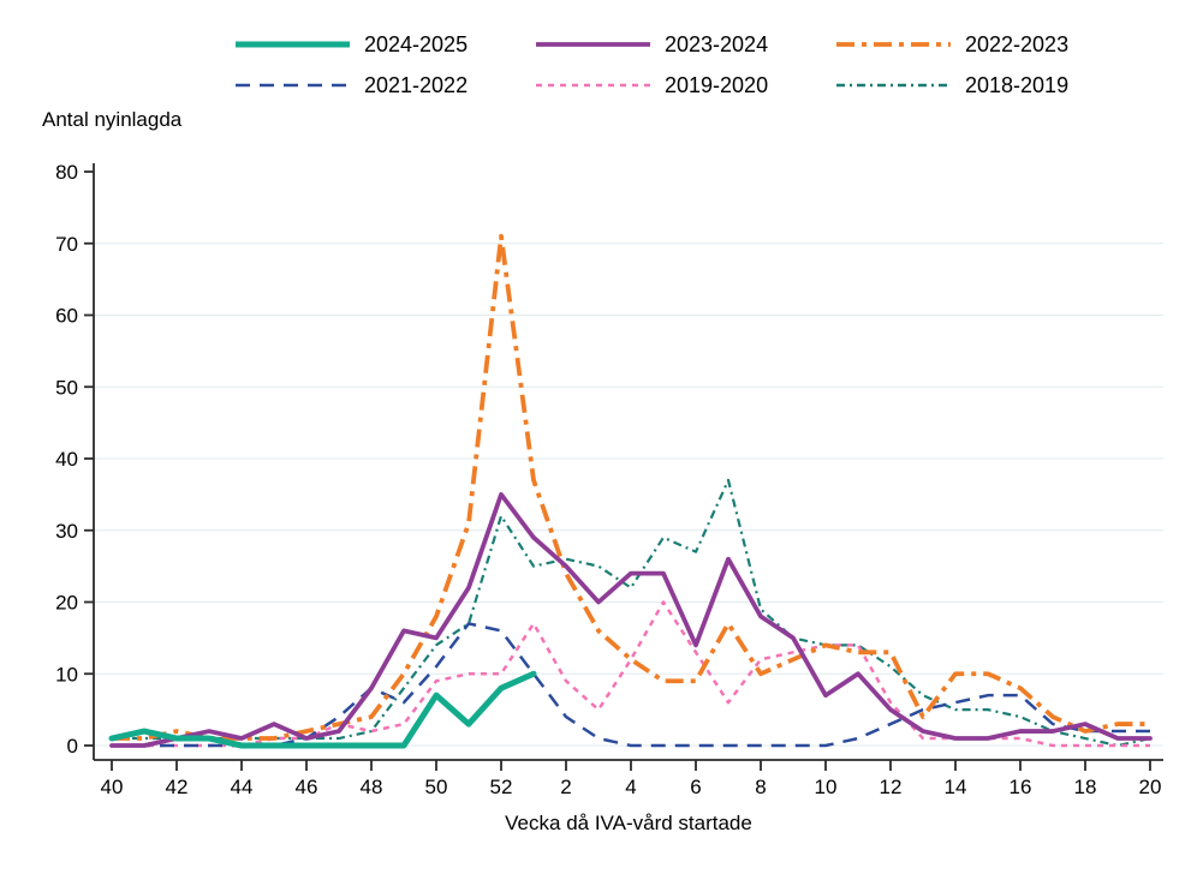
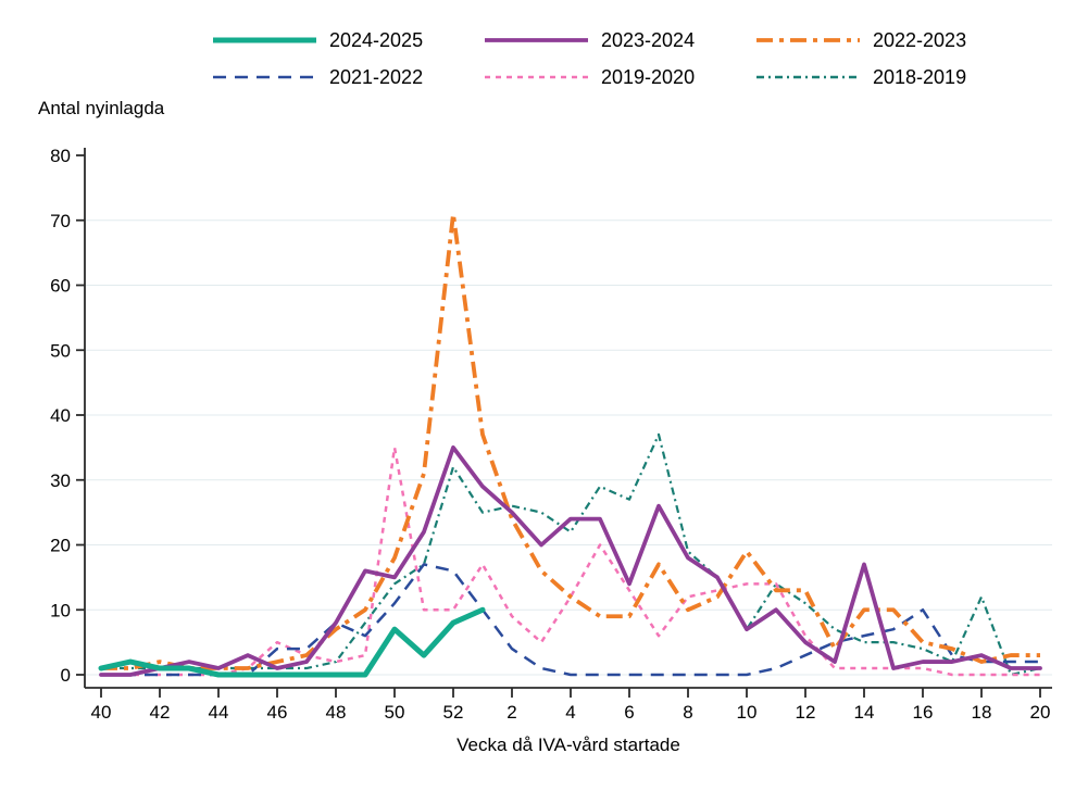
2021-2022/46: 1 -> 4
2019-2020/46: 1 -> 5
2022-2023/48: 4 -> 7
2019-2020/50: 9 -> 35
2022-2023/10: 14 -> 19
2018-2019/10: 14 -> 7
2023-2024/14: 1 -> 17
2022-2023/16: 8 -> 5
2021-2022/16: 7 -> 10
2018-2019/18: 1 -> 12
